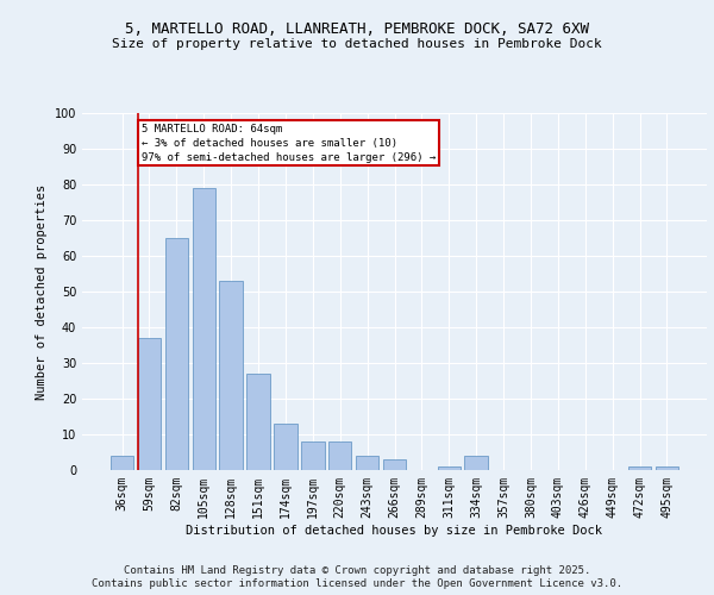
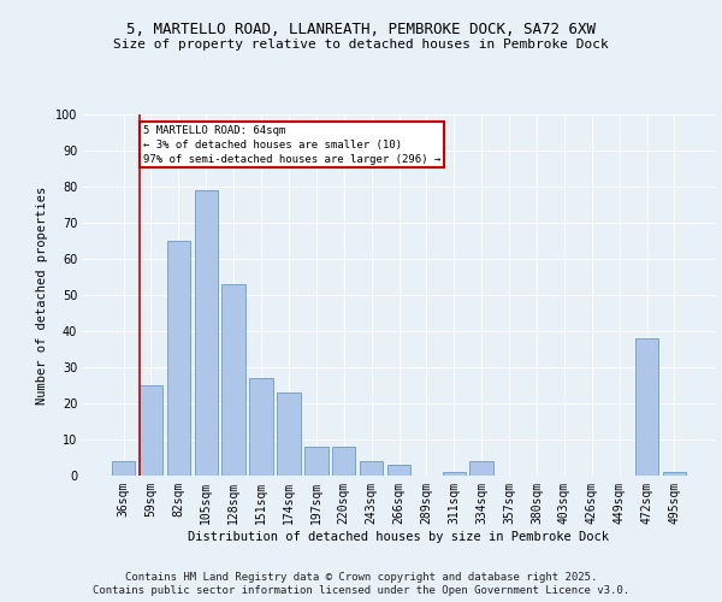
59sqm: 37 -> 25
174sqm: 13 -> 23
472sqm: 1 -> 38
